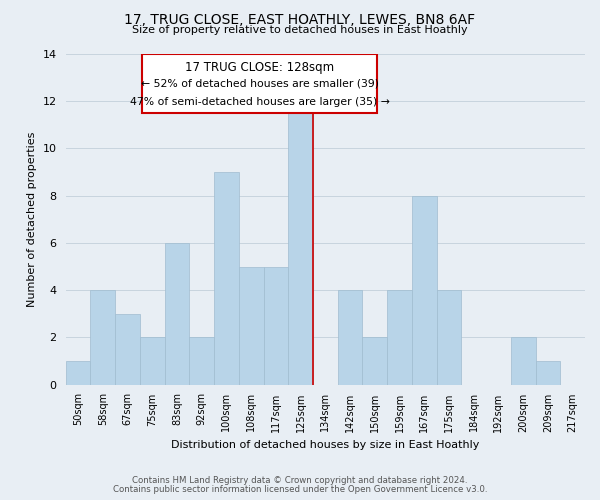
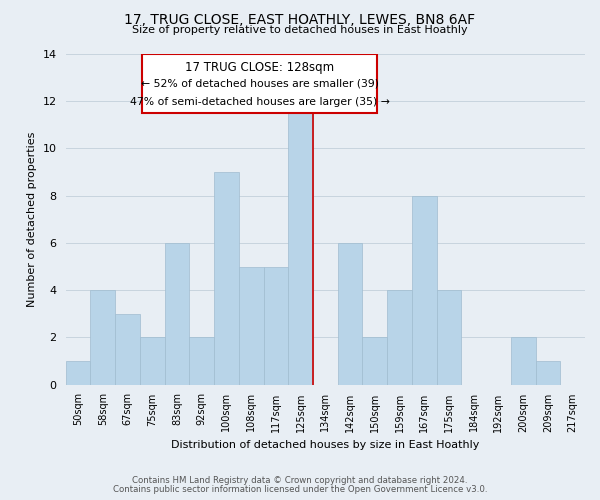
142sqm: 4 -> 6
